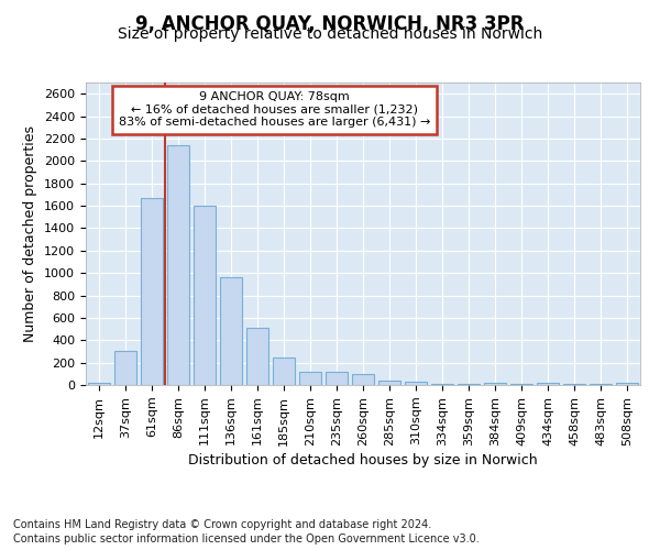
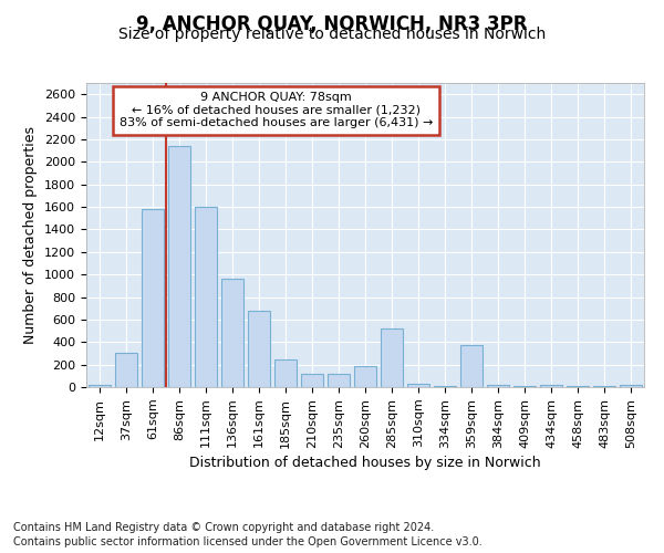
61sqm: 1670 -> 1580
161sqm: 510 -> 680
260sqm: 100 -> 190
285sqm: 40 -> 520
359sqm: 0 -> 370
